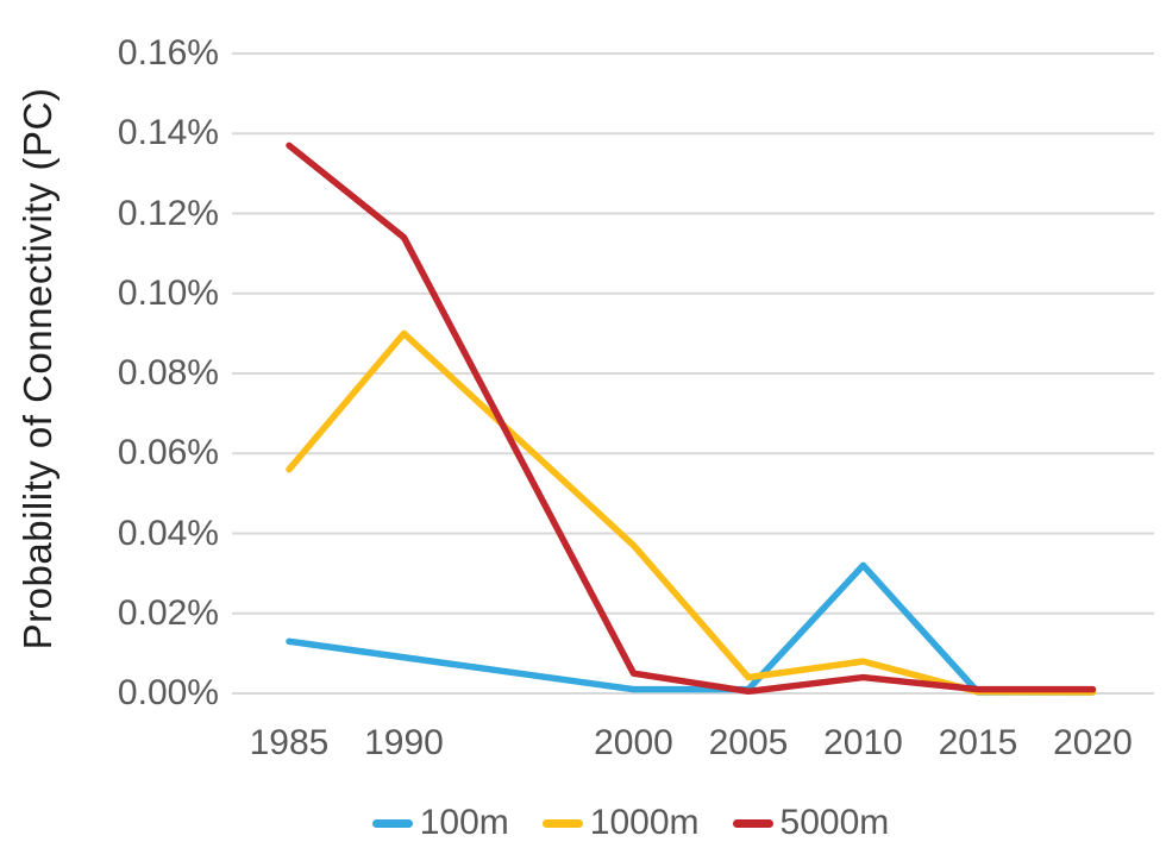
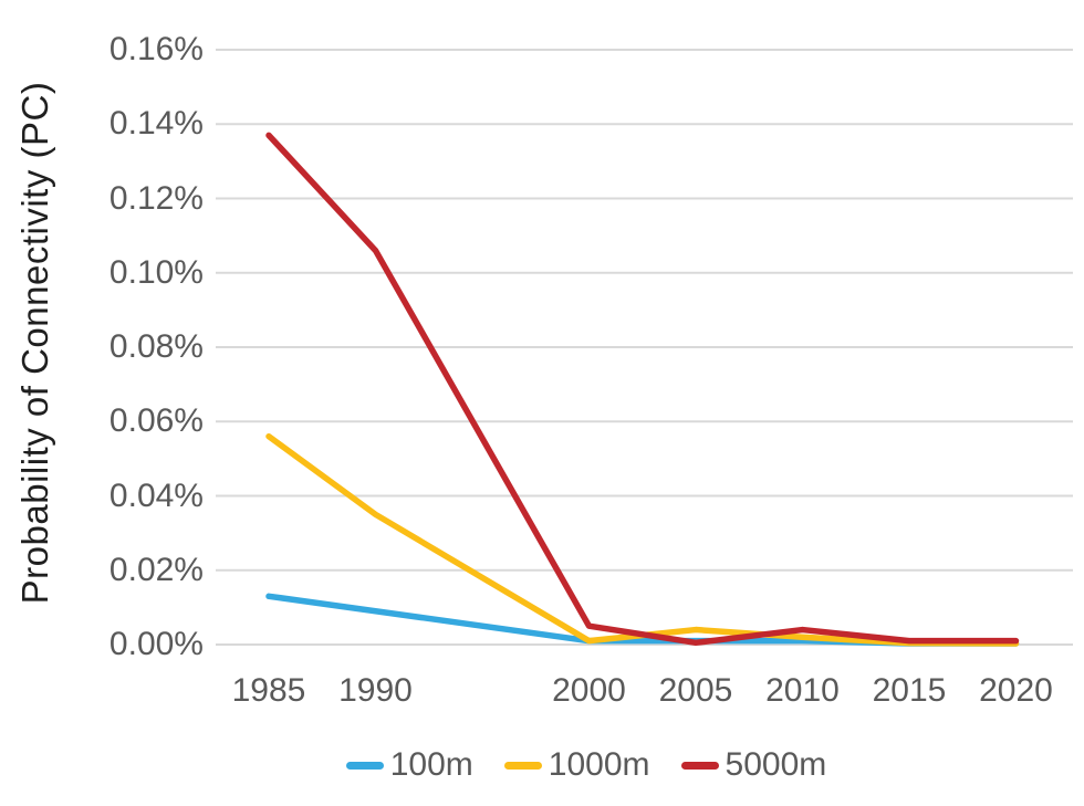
1000m/1990: 0.090% -> 0.035%
5000m/1990: 0.114% -> 0.106%
1000m/2000: 0.037% -> 0.001%
100m/2010: 0.032% -> 0.001%
1000m/2010: 0.008% -> 0.002%
